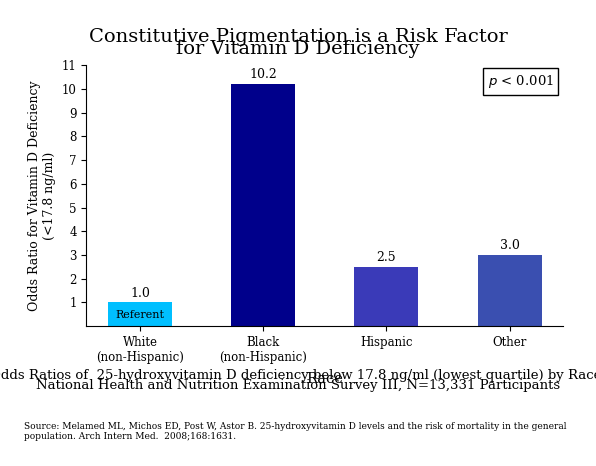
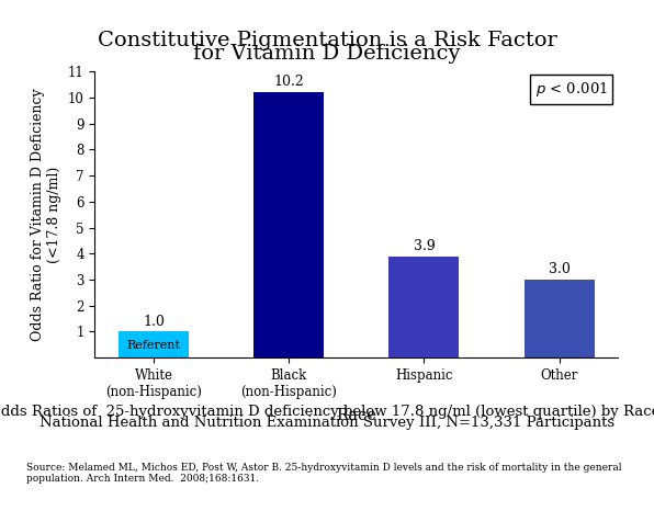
Hispanic: 2.5 -> 3.9
